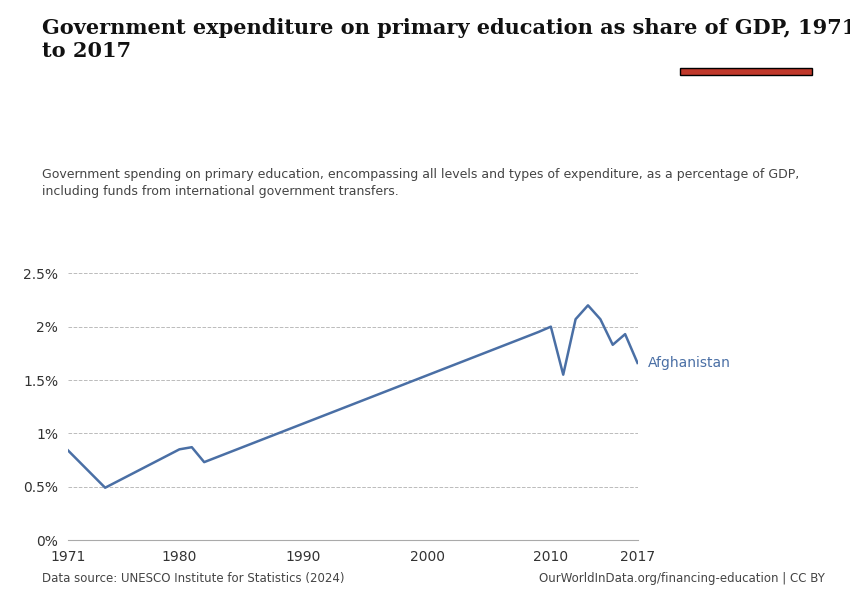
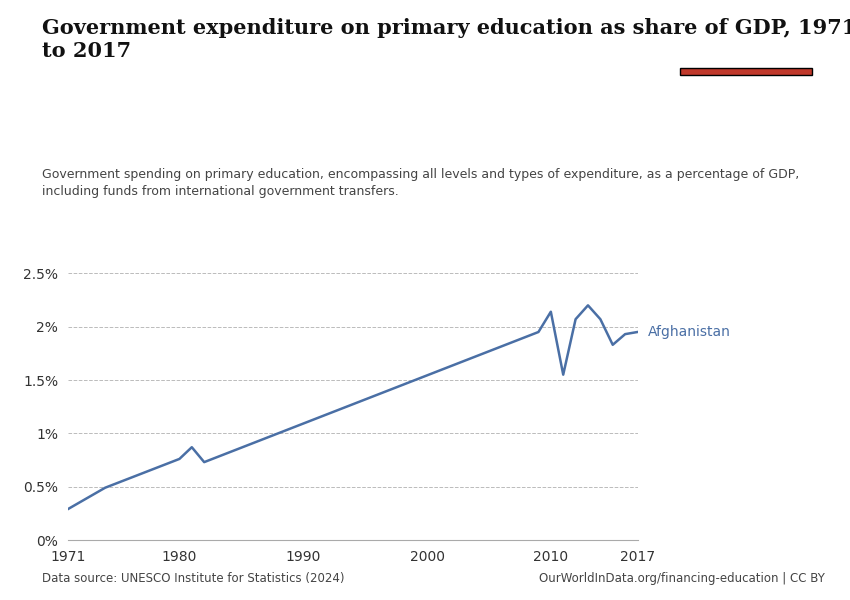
1971: 0.84% -> 0.29%
1980: 0.85% -> 0.76%
2010: 2.00% -> 2.14%
2017: 1.66% -> 1.95%
